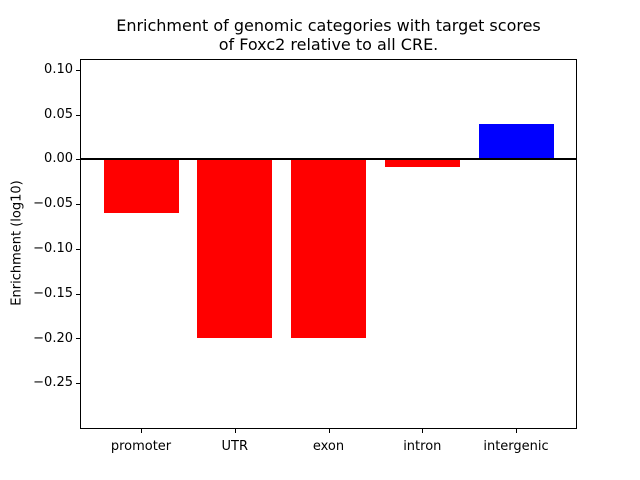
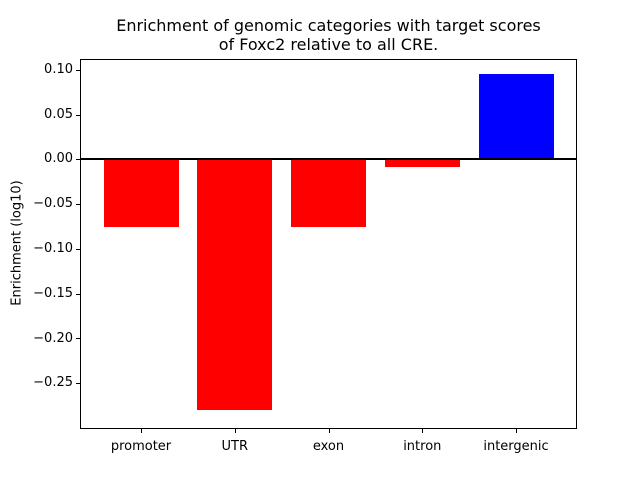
promoter: -0.06 -> -0.08
UTR: -0.20 -> -0.28
exon: -0.20 -> -0.07
intergenic: 0.04 -> 0.10
